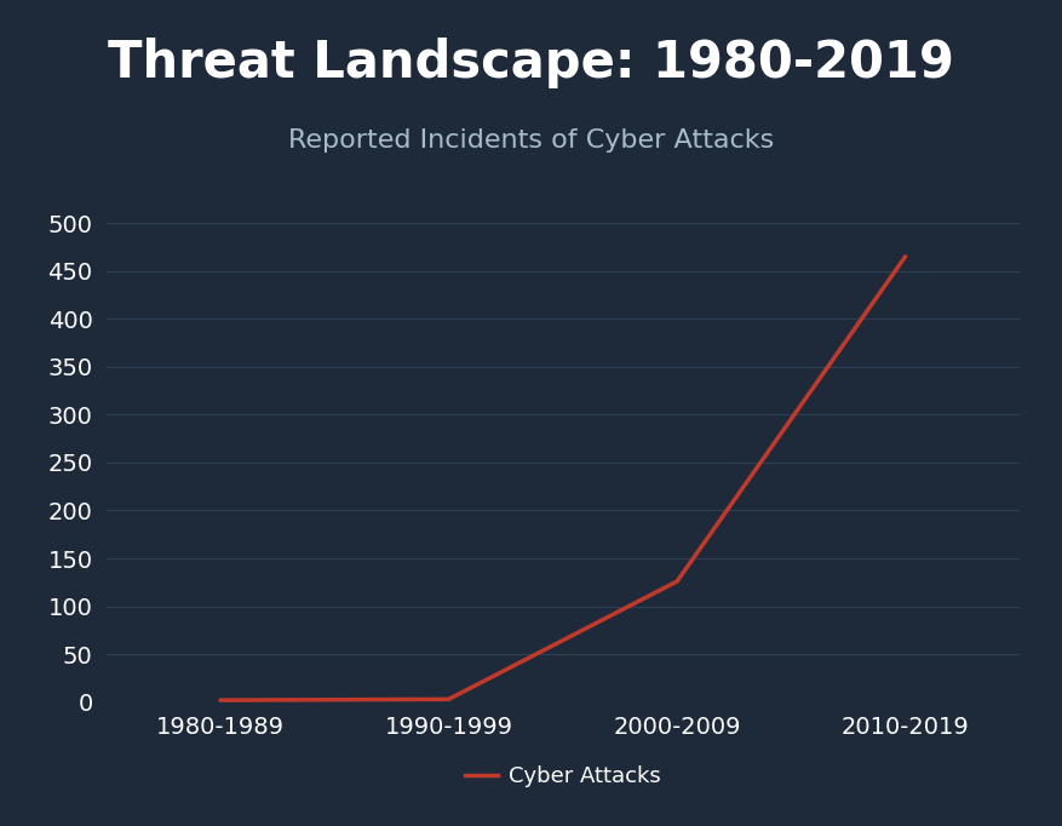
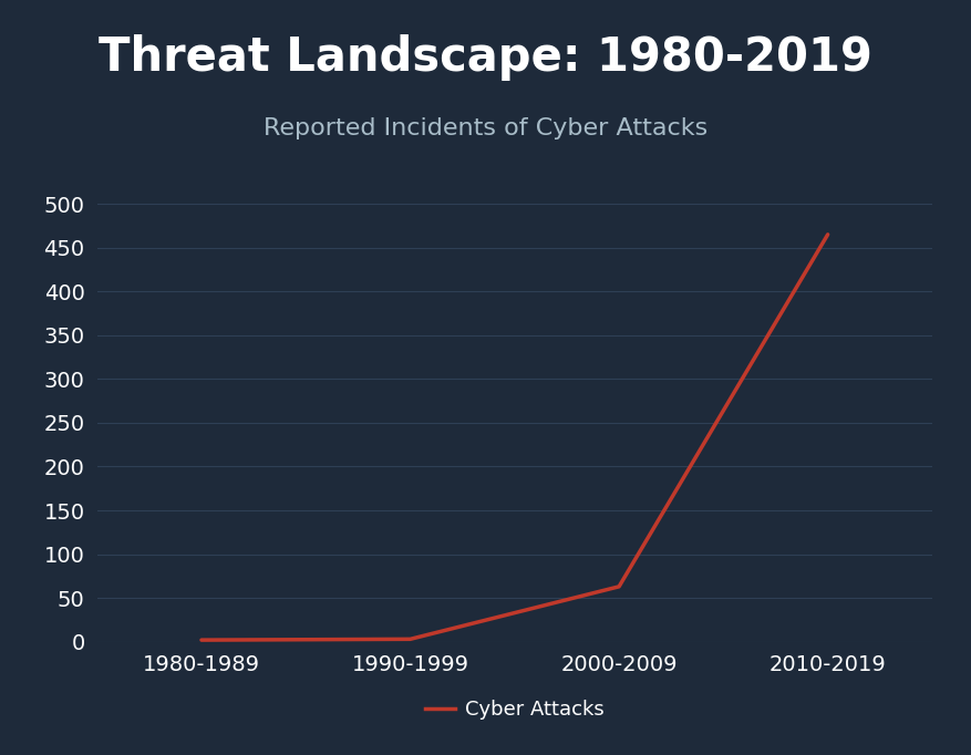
2000-2009: 126 -> 63
